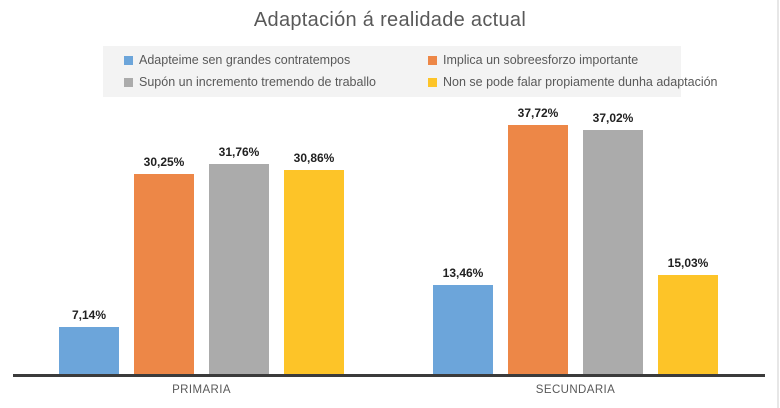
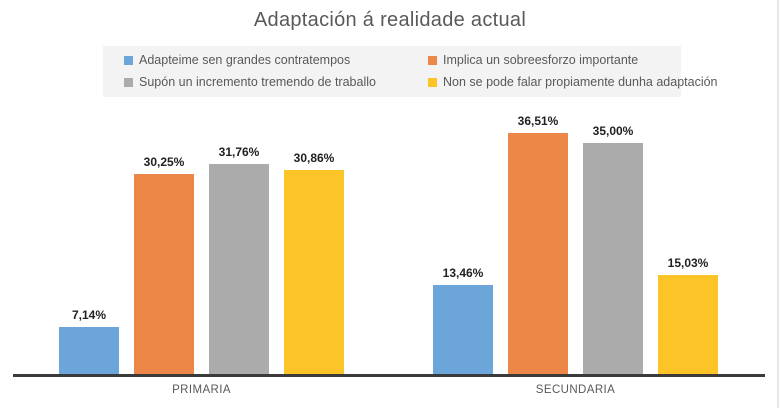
Implica un sobreesforzo importante/SECUNDARIA: 37,72% -> 36,51%
Supón un incremento tremendo de traballo/SECUNDARIA: 37,02% -> 35,00%
